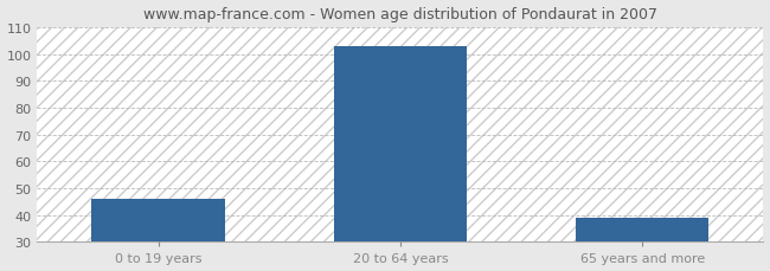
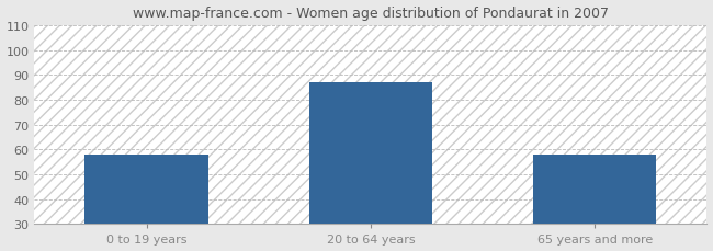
0 to 19 years: 46 -> 58
20 to 64 years: 103 -> 87
65 years and more: 39 -> 58
